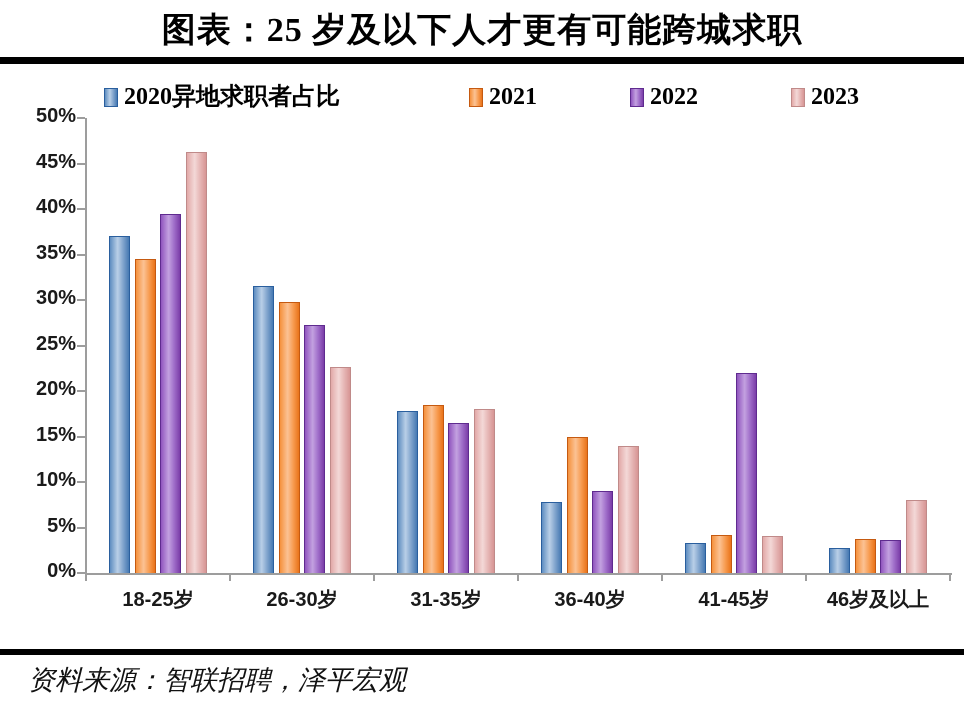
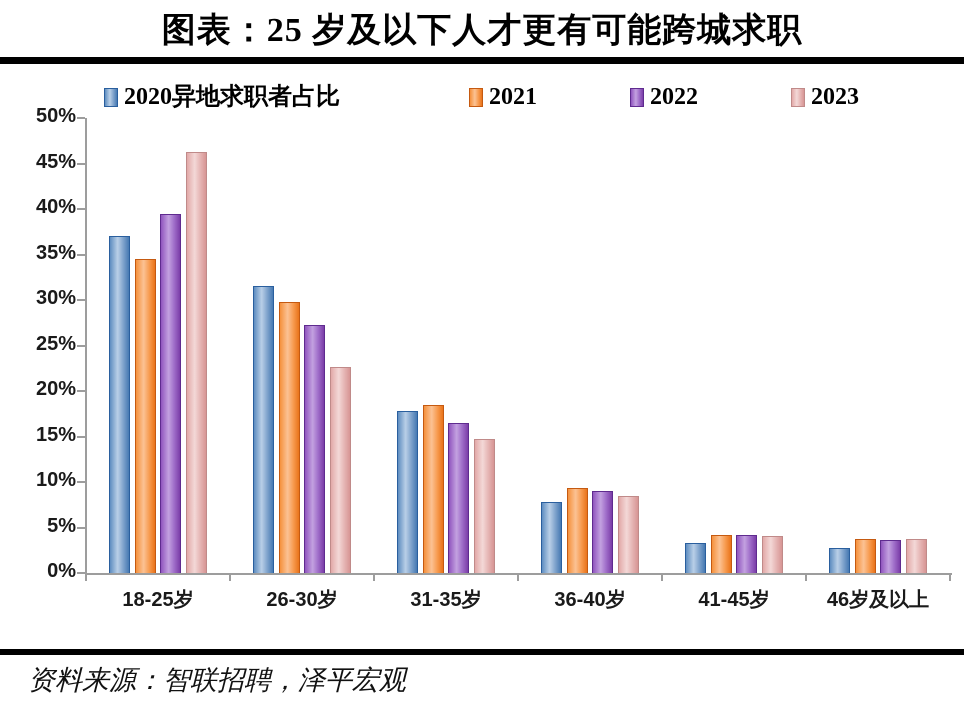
2023/31-35岁: 18% -> 15%
2021/36-40岁: 15% -> 9%
2023/36-40岁: 14% -> 8%
2022/41-45岁: 22% -> 4%
2023/46岁及以上: 8% -> 4%
